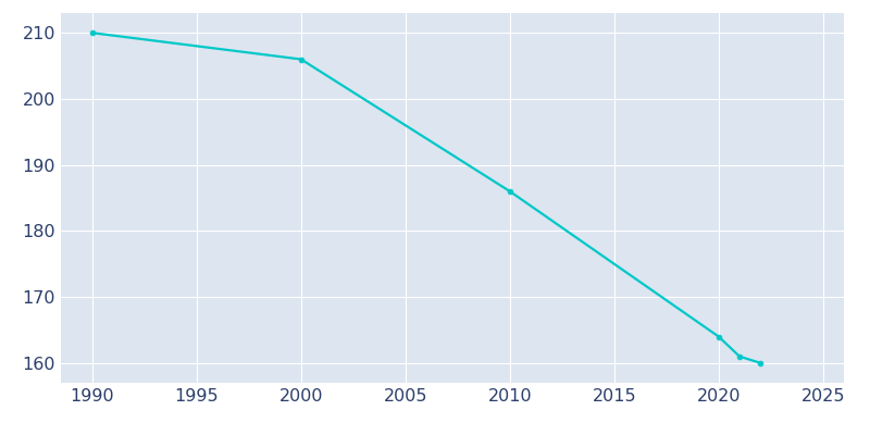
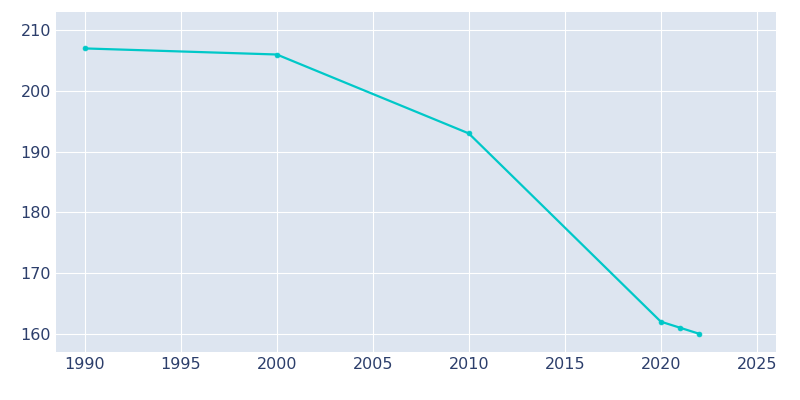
1990: 210 -> 207
2010: 186 -> 193
2020: 164 -> 162
